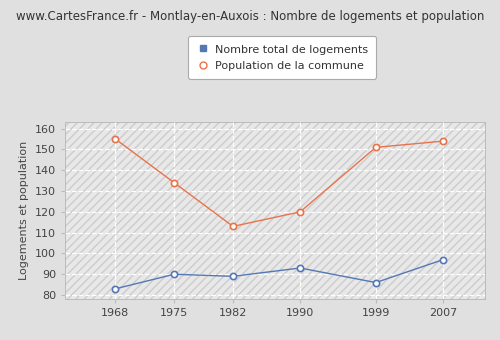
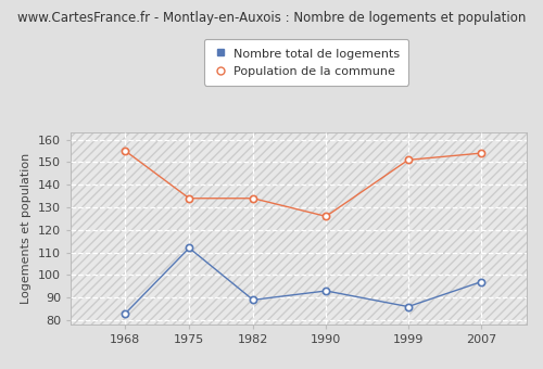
Nombre total de logements/1975: 90 -> 112
Population de la commune/1982: 113 -> 134
Population de la commune/1990: 120 -> 126
